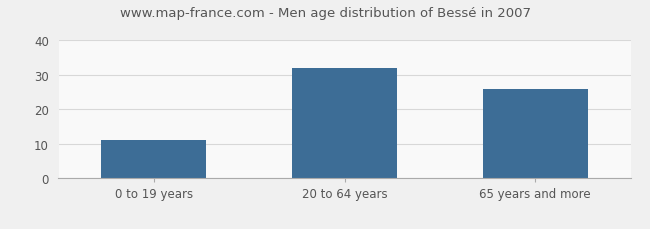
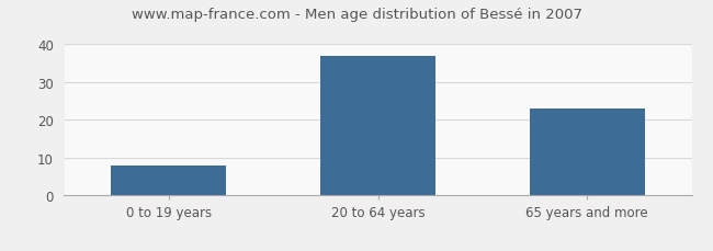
0 to 19 years: 11 -> 8
20 to 64 years: 32 -> 37
65 years and more: 26 -> 23
